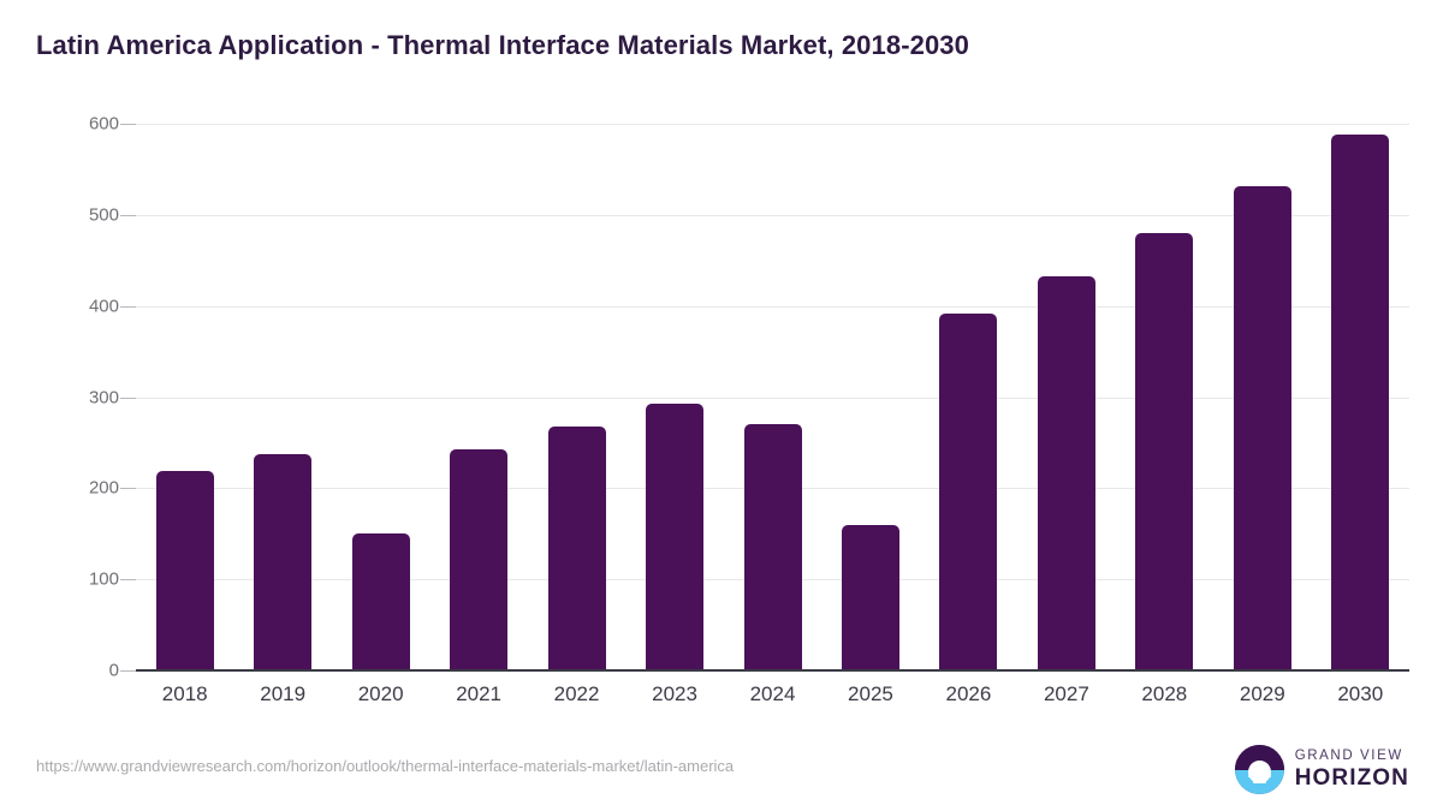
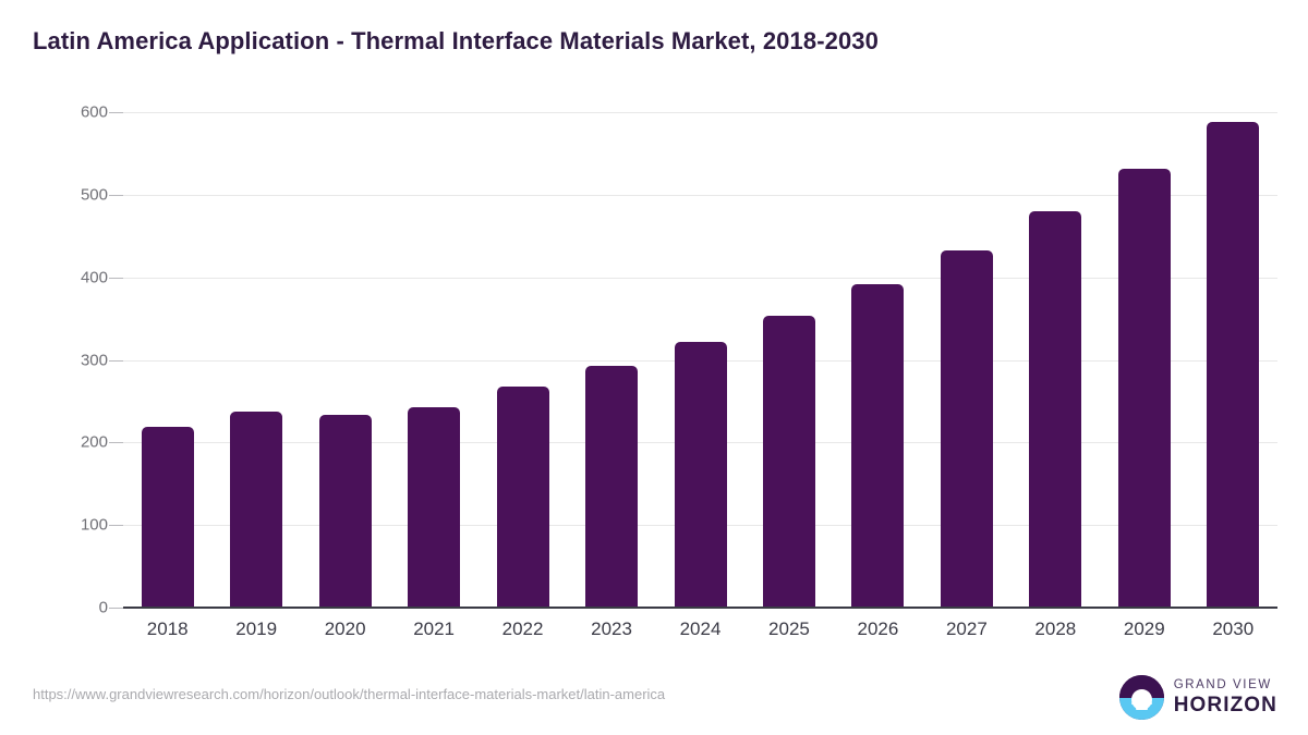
2020: 150 -> 230
2024: 270 -> 320
2025: 160 -> 350
